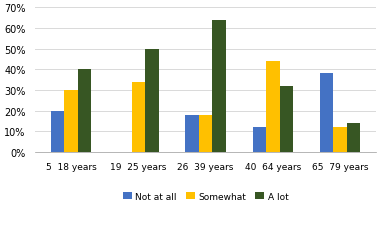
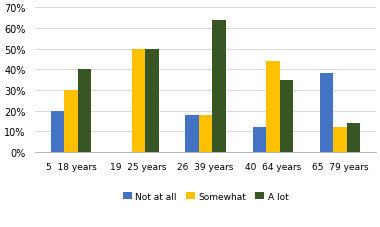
Somewhat/19 25 years: 34% -> 50%
A lot/40 64 years: 32% -> 35%
